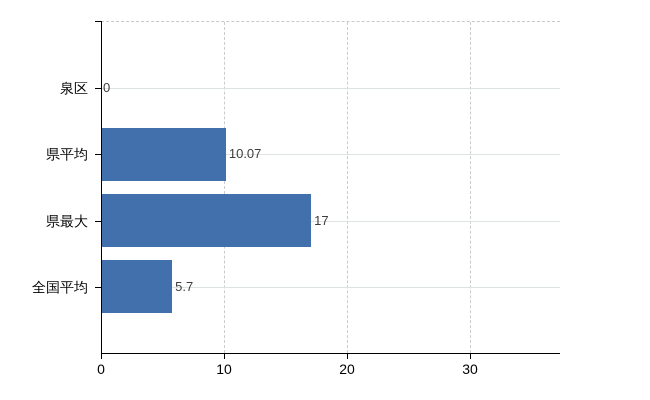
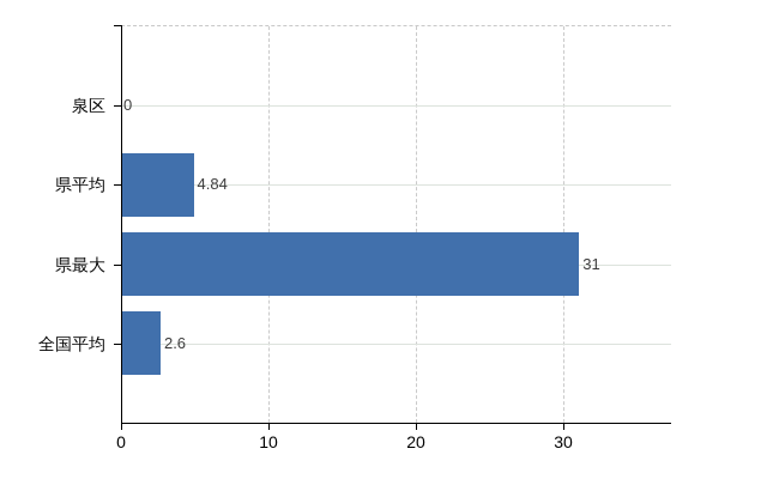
県平均: 10.07 -> 4.84
県最大: 17 -> 31
全国平均: 5.7 -> 2.6
